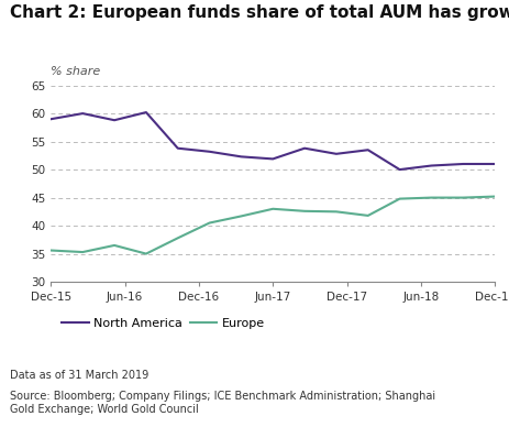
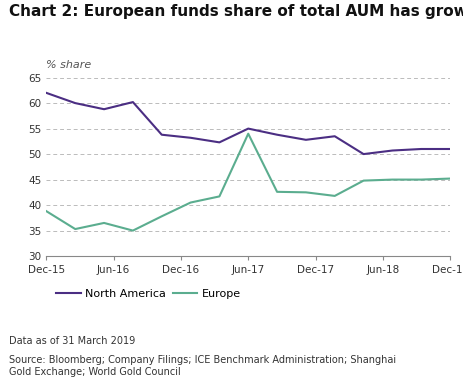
North America/Dec-15: 59.0 -> 62.0
Europe/Dec-15: 35.6 -> 38.8
North America/Jun-17: 51.9 -> 55.0
Europe/Jun-17: 43.0 -> 54.0
